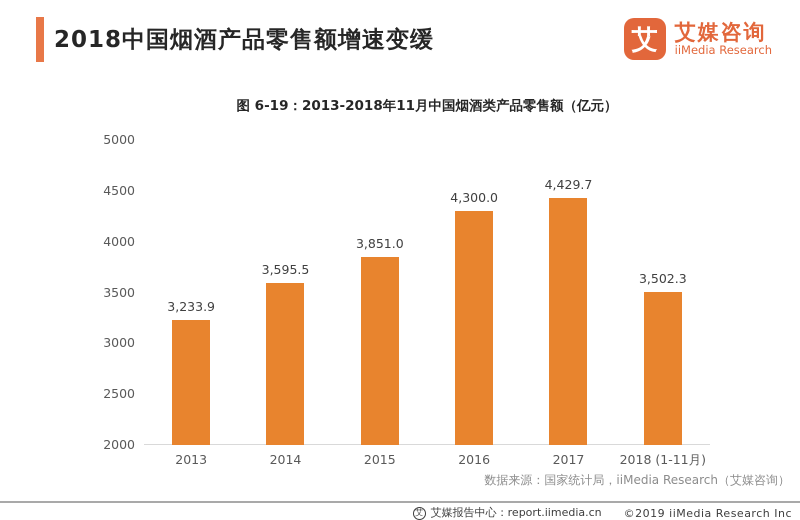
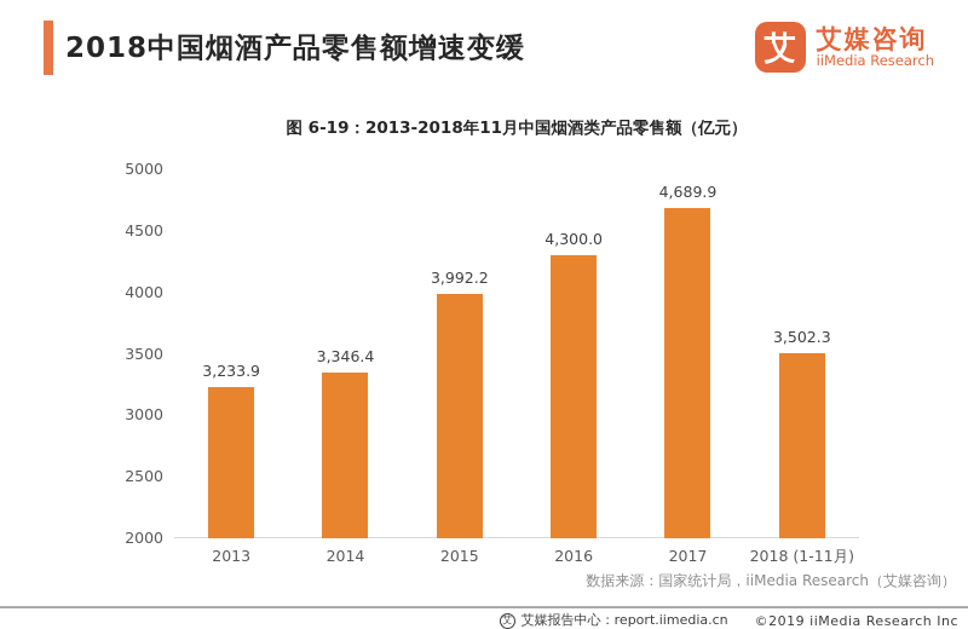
2014: 3,595.5 -> 3,346.4
2015: 3,851.0 -> 3,992.2
2017: 4,429.7 -> 4,689.9
